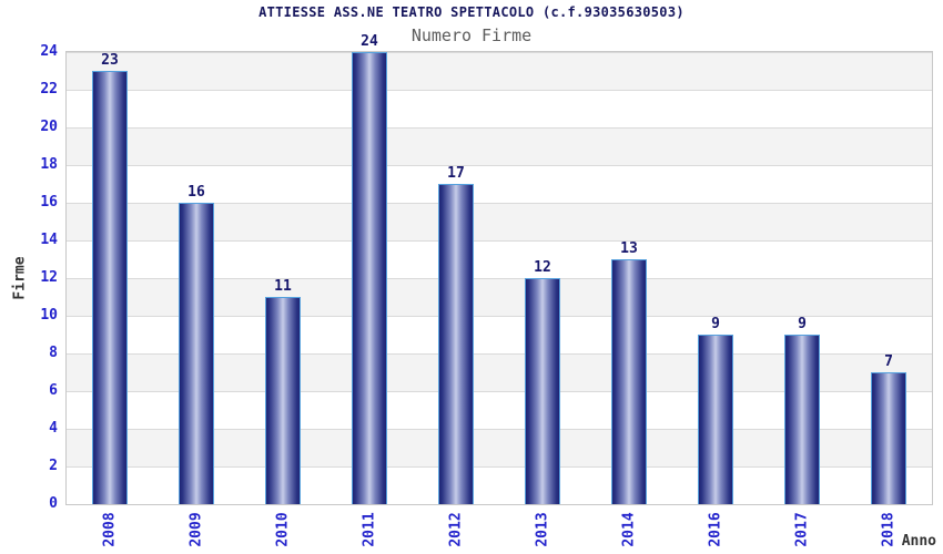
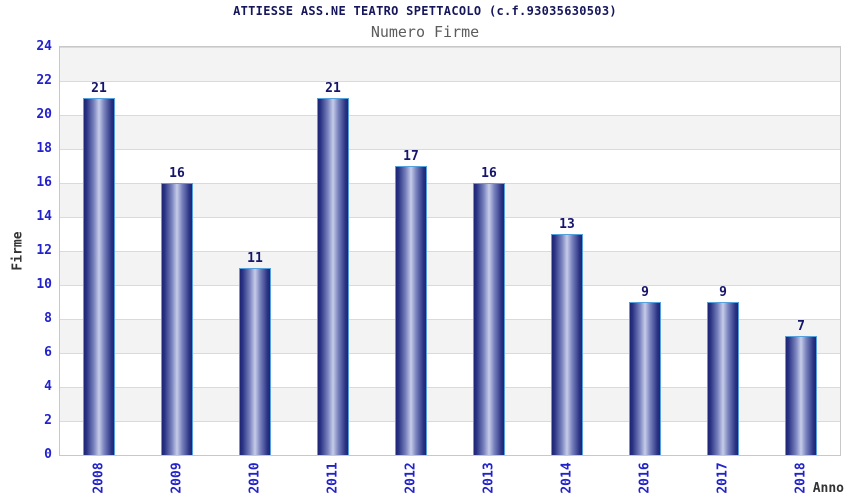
2008: 23 -> 21
2011: 24 -> 21
2013: 12 -> 16
